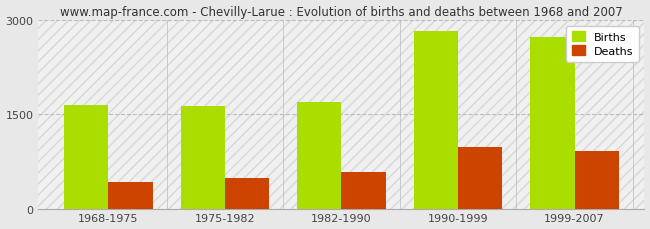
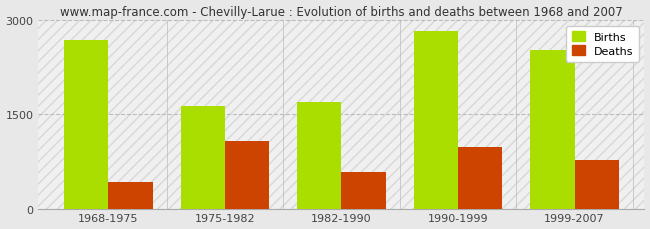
Births/1968-1975: 1650 -> 2680
Deaths/1975-1982: 490 -> 1080
Births/1999-2007: 2730 -> 2520
Deaths/1999-2007: 920 -> 780
